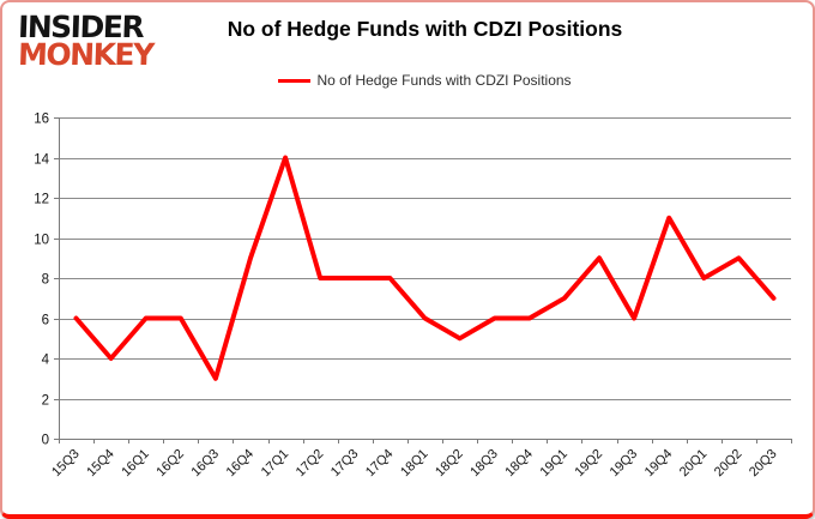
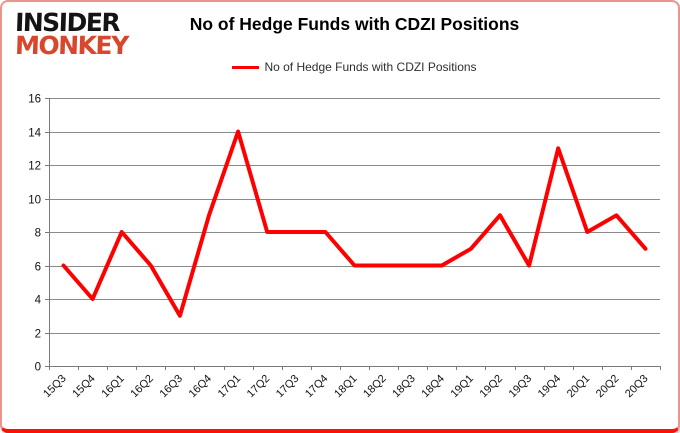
16Q1: 6 -> 8
18Q2: 5 -> 6
19Q4: 11 -> 13
